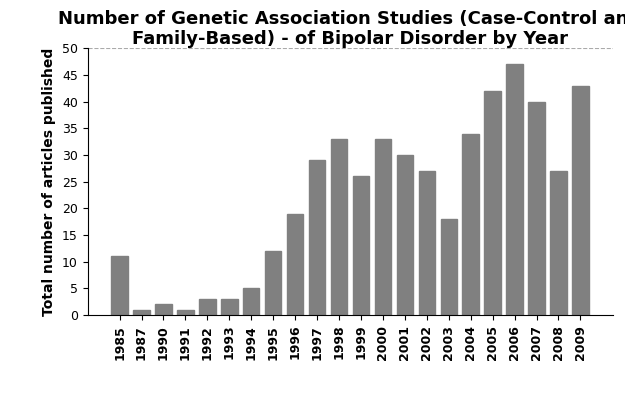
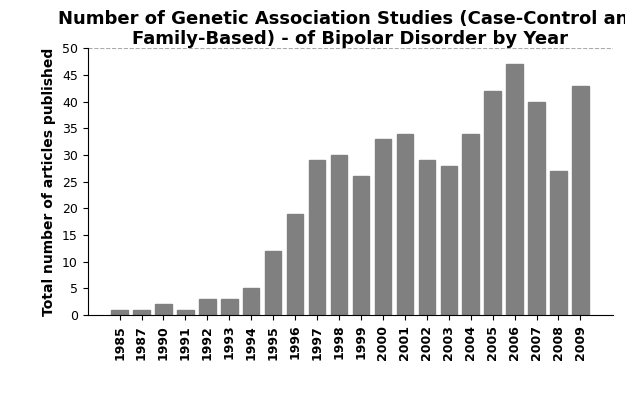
1985: 11 -> 1
1998: 33 -> 30
2001: 30 -> 34
2002: 27 -> 29
2003: 18 -> 28
